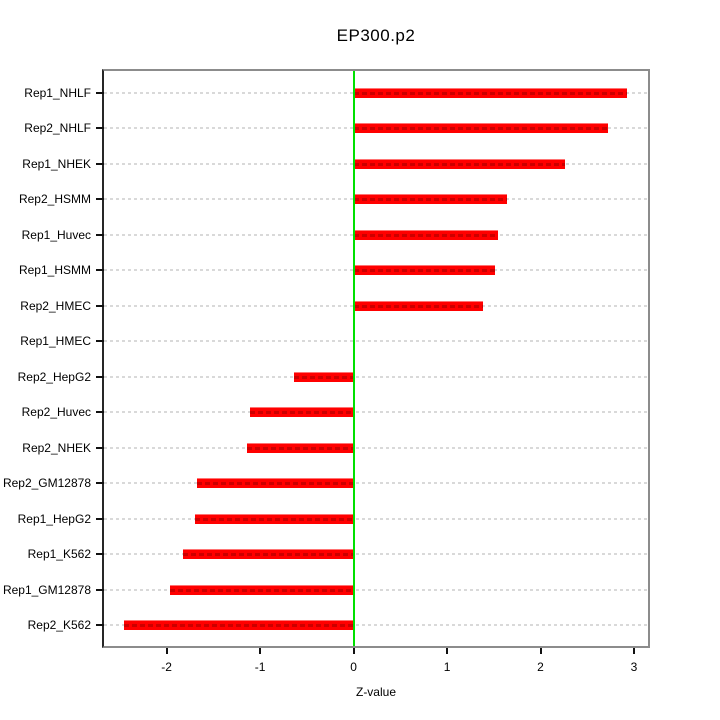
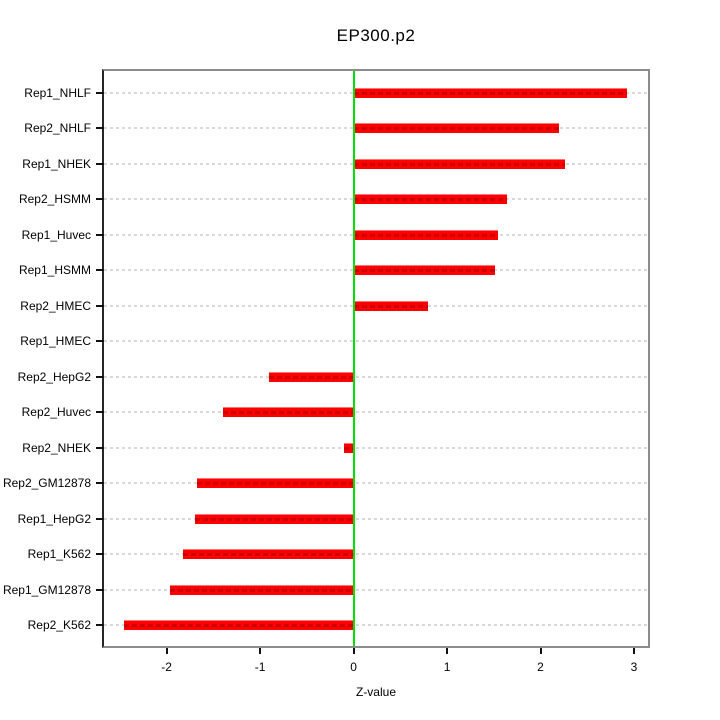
Rep2_NHLF: 2.7 -> 2.2
Rep2_HMEC: 1.4 -> 0.8
Rep2_HepG2: -0.6 -> -0.9
Rep2_Huvec: -1.1 -> -1.4
Rep2_NHEK: -1.1 -> -0.1
